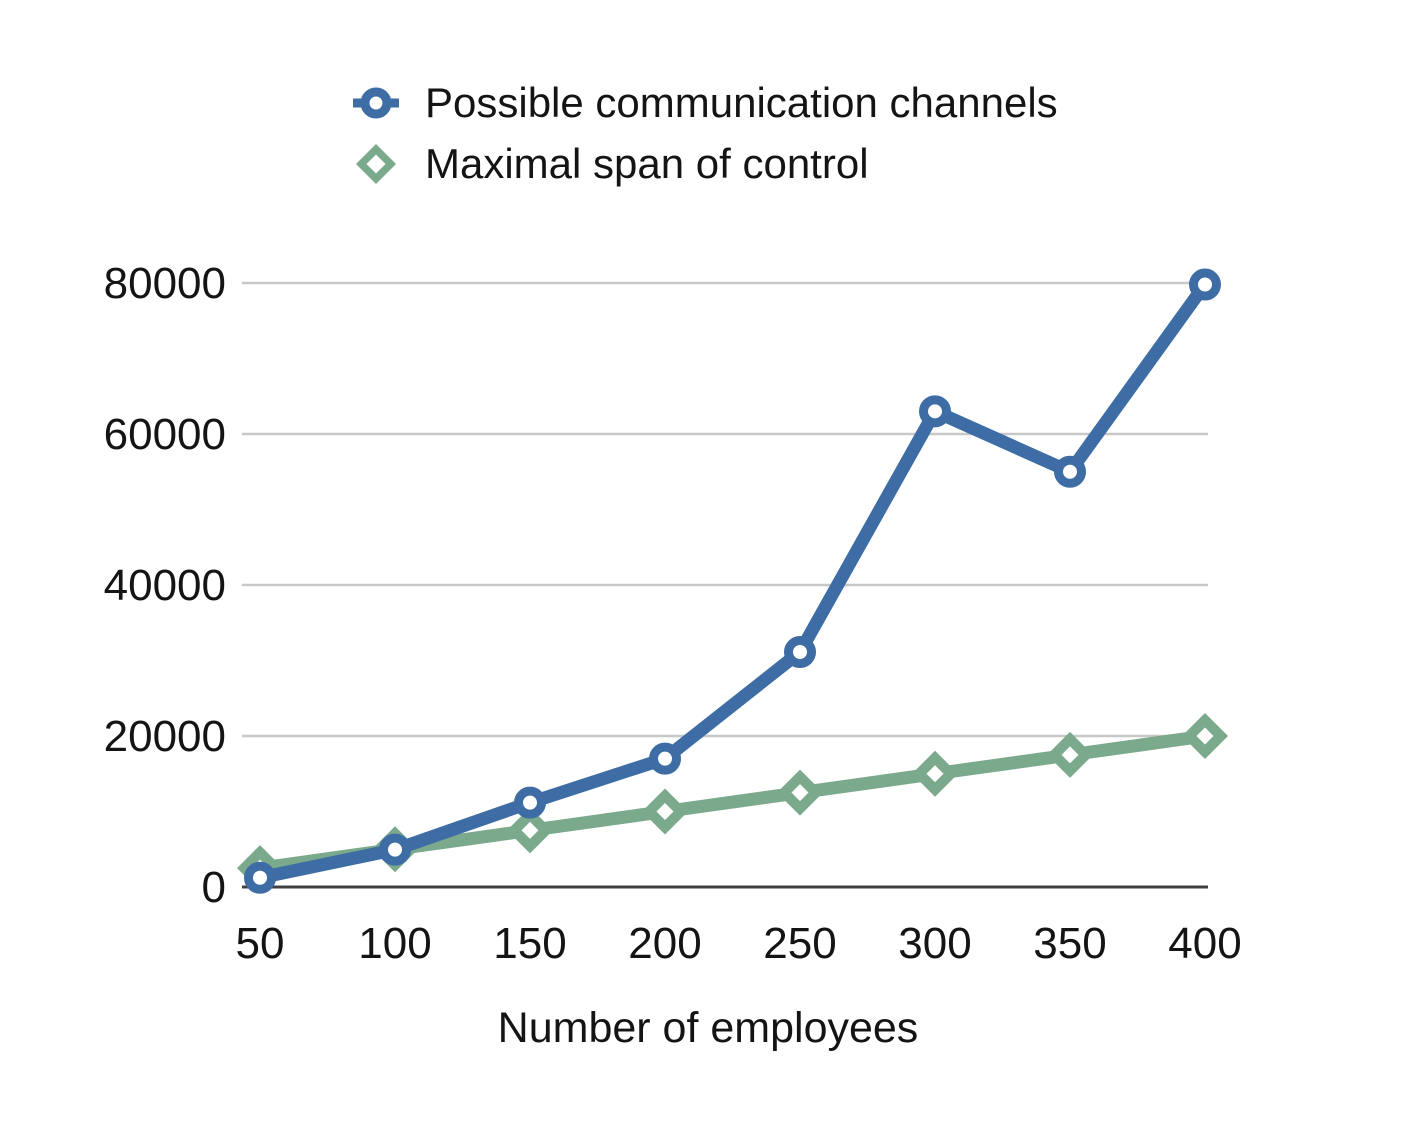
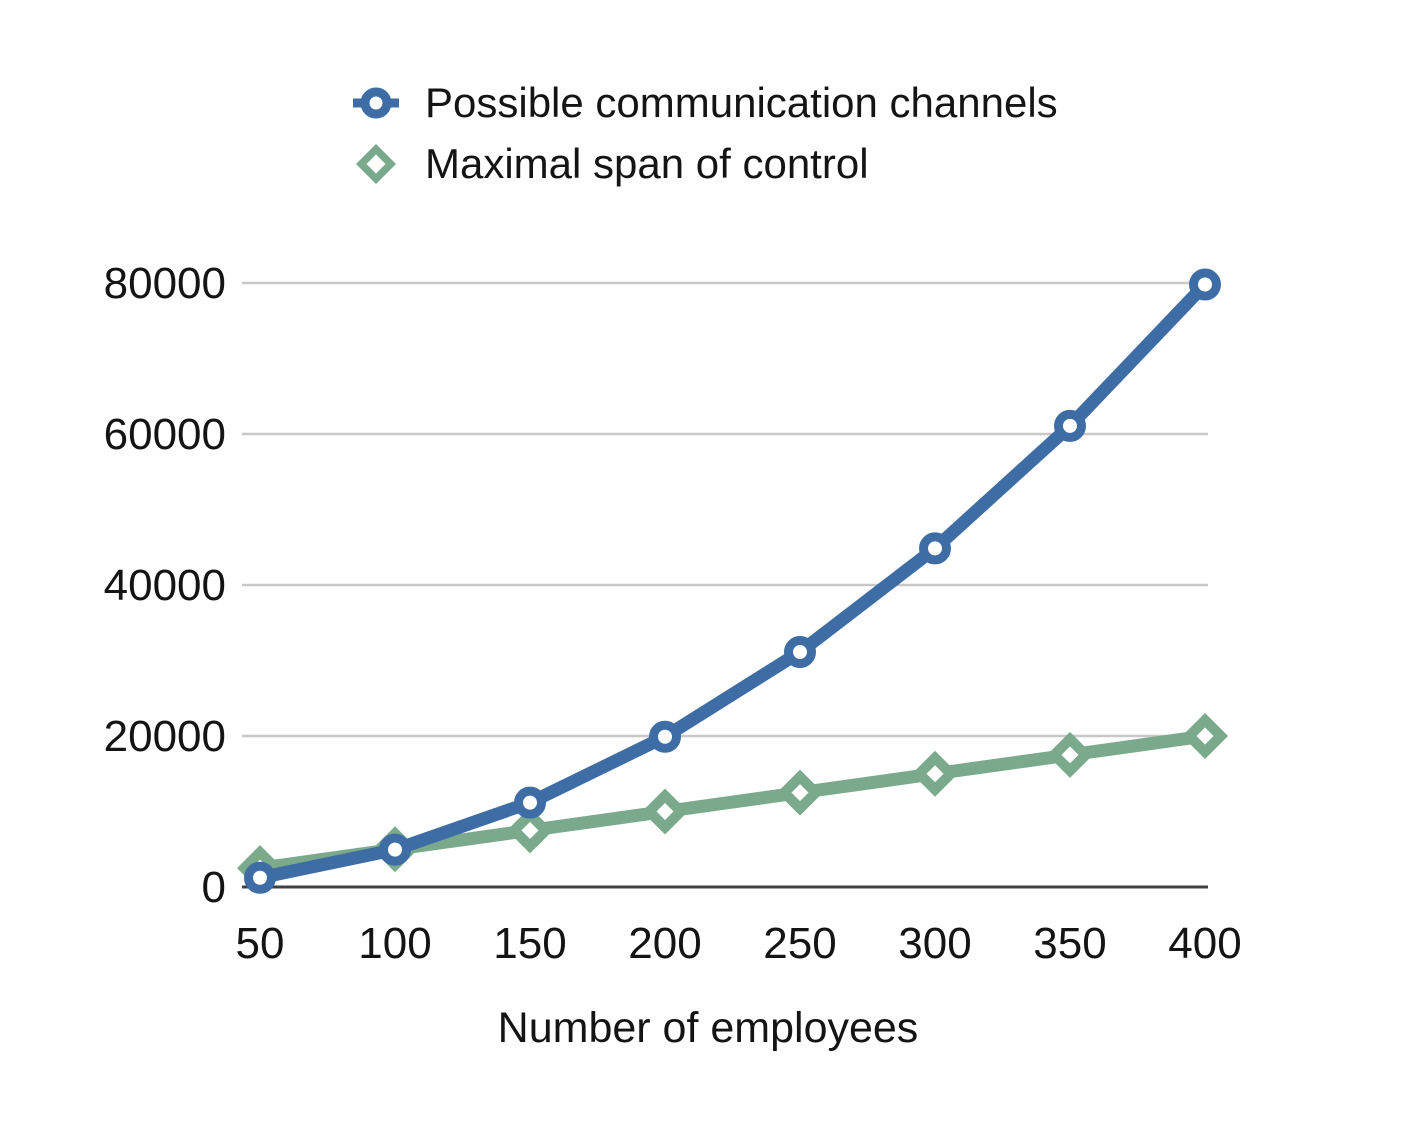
Possible communication channels/200: 17000 -> 20000
Possible communication channels/300: 63000 -> 45000
Possible communication channels/350: 55000 -> 61000
